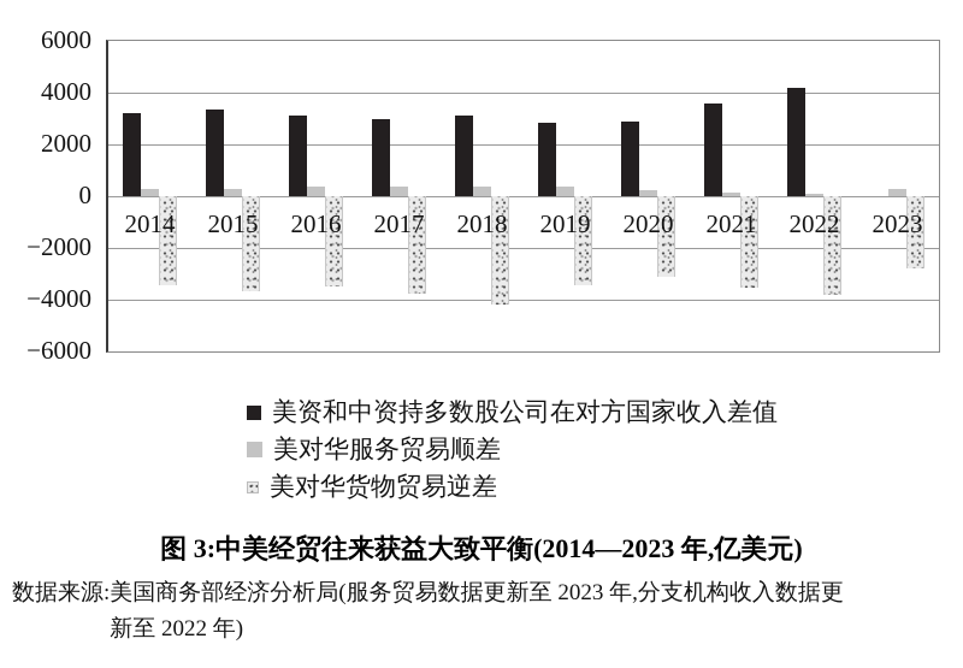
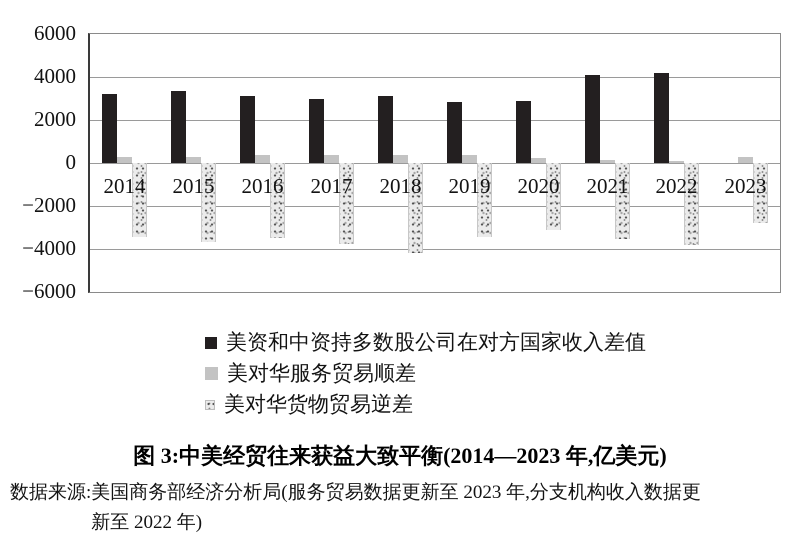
美资和中资持多数股公司在对方国家收入差值/2021: 3600 -> 4100
